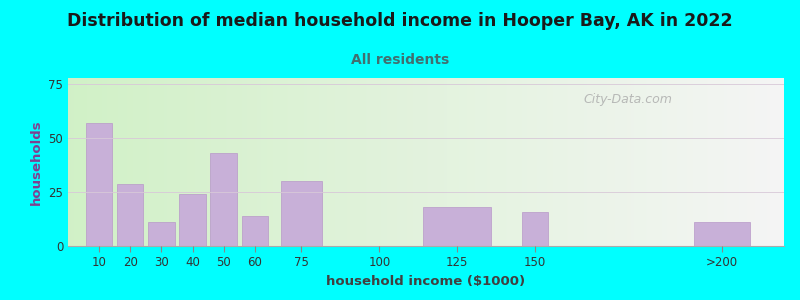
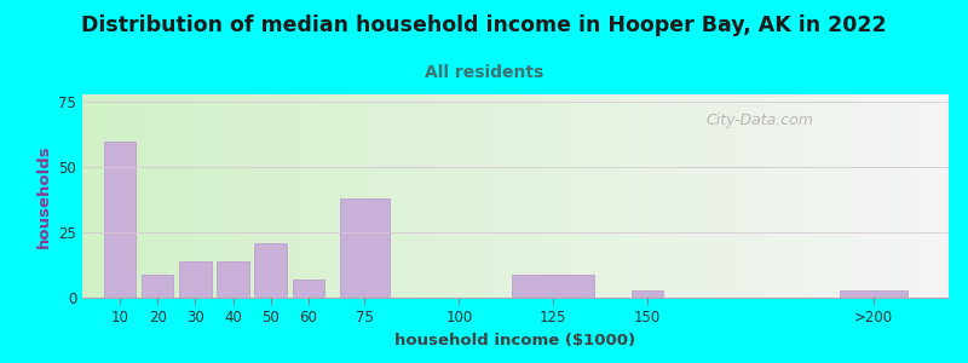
10: 57 -> 60
20: 29 -> 9
30: 11 -> 14
40: 24 -> 14
50: 43 -> 21
60: 14 -> 7
75: 30 -> 38
125: 18 -> 9
150: 16 -> 3
>200: 11 -> 3
